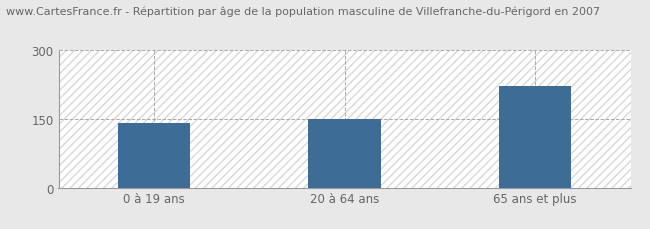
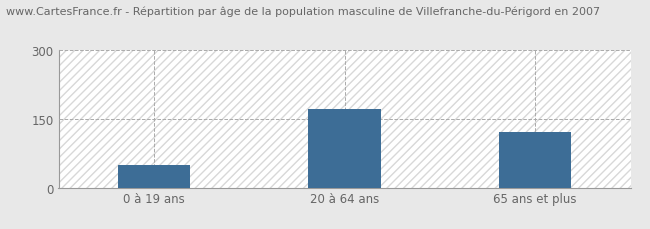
0 à 19 ans: 140 -> 50
20 à 64 ans: 150 -> 170
65 ans et plus: 220 -> 120
